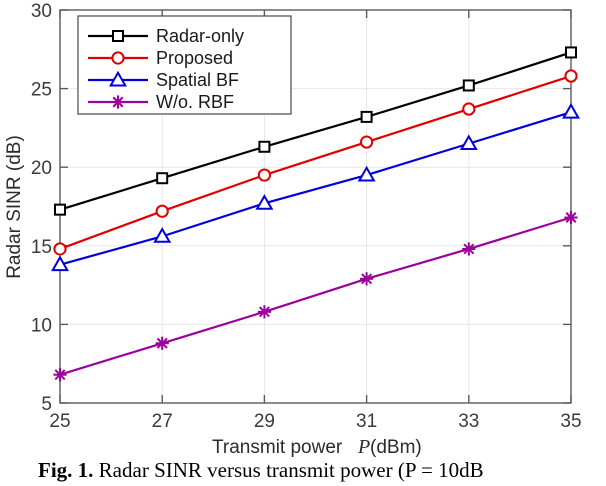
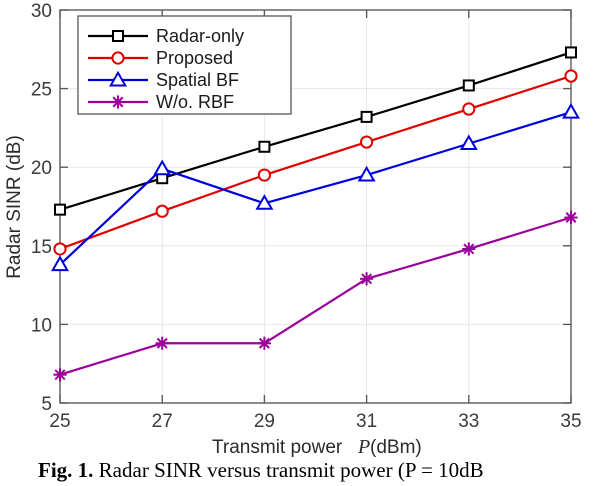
Spatial BF/27: 15.6 -> 19.9
W/o. RBF/29: 10.8 -> 8.8
